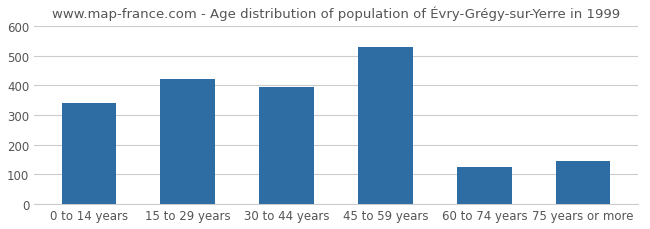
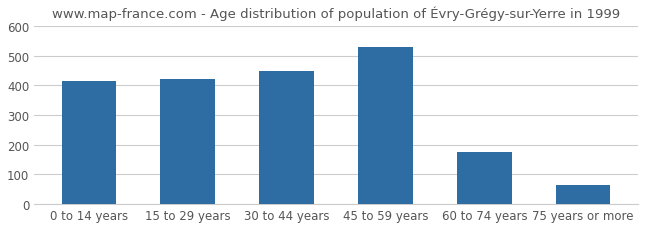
0 to 14 years: 340 -> 415
30 to 44 years: 395 -> 447
60 to 74 years: 125 -> 175
75 years or more: 145 -> 63
